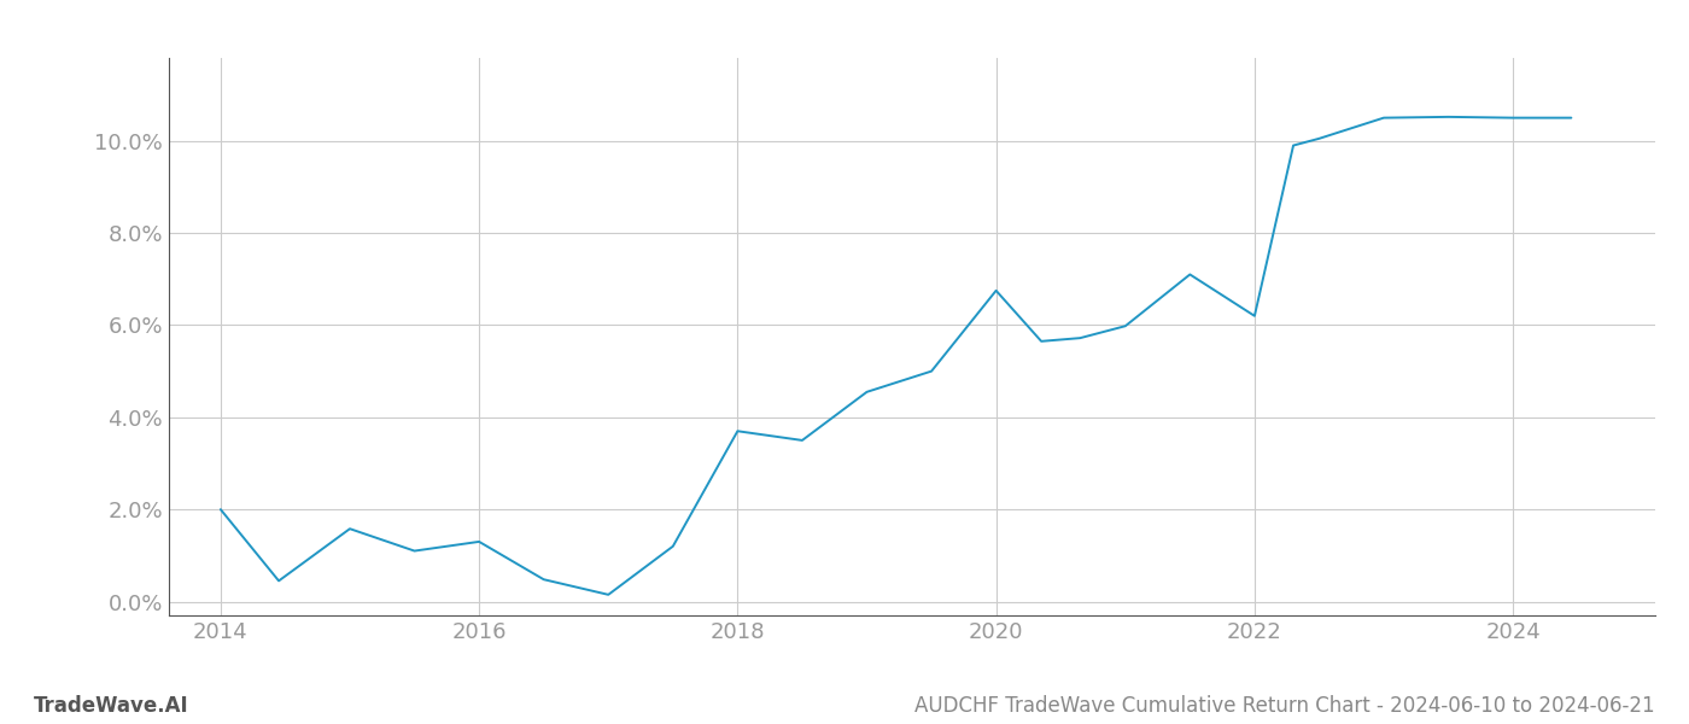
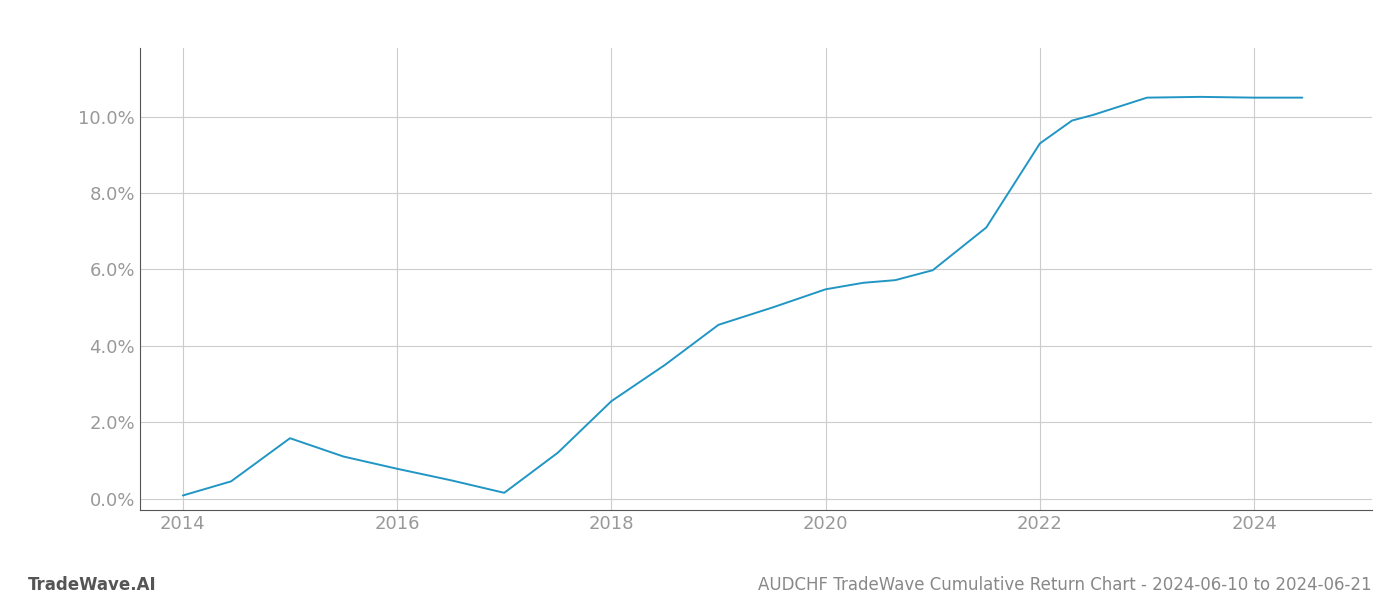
2014: 2.00% -> 0.08%
2016: 1.30% -> 0.78%
2018: 3.70% -> 2.55%
2020: 6.75% -> 5.48%
2022: 6.20% -> 9.30%
